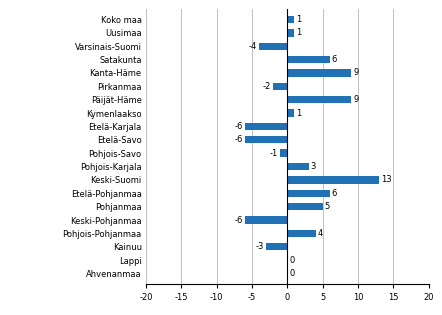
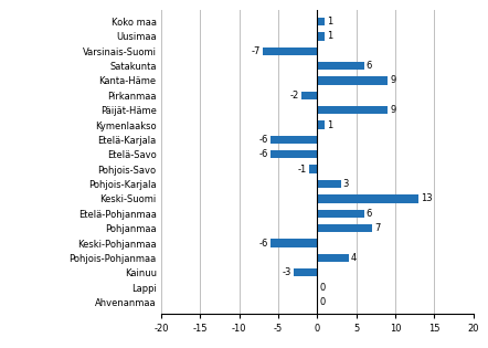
Varsinais-Suomi: -4 -> -7
Pohjanmaa: 5 -> 7
